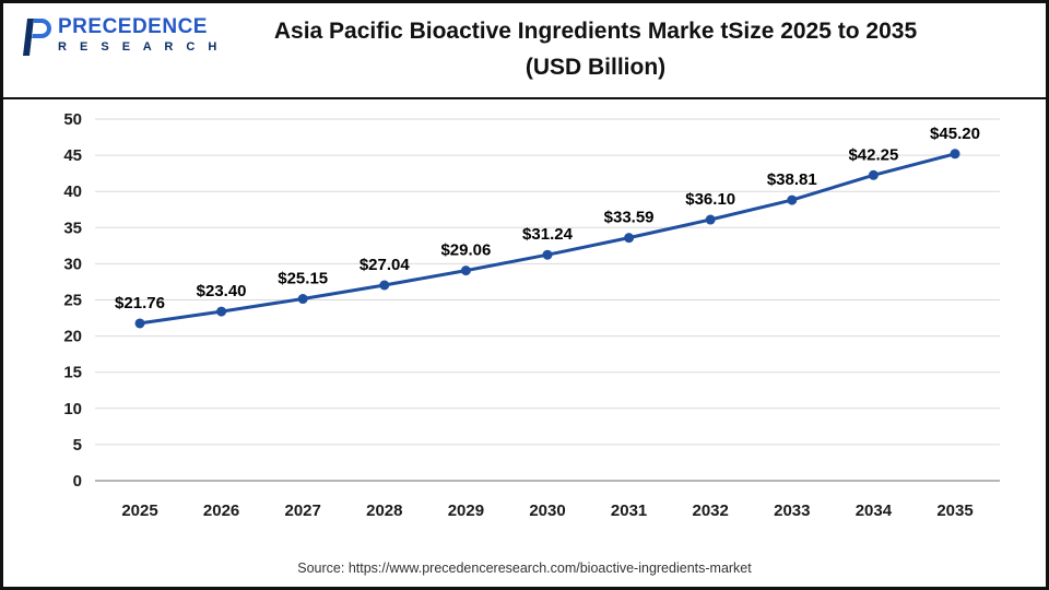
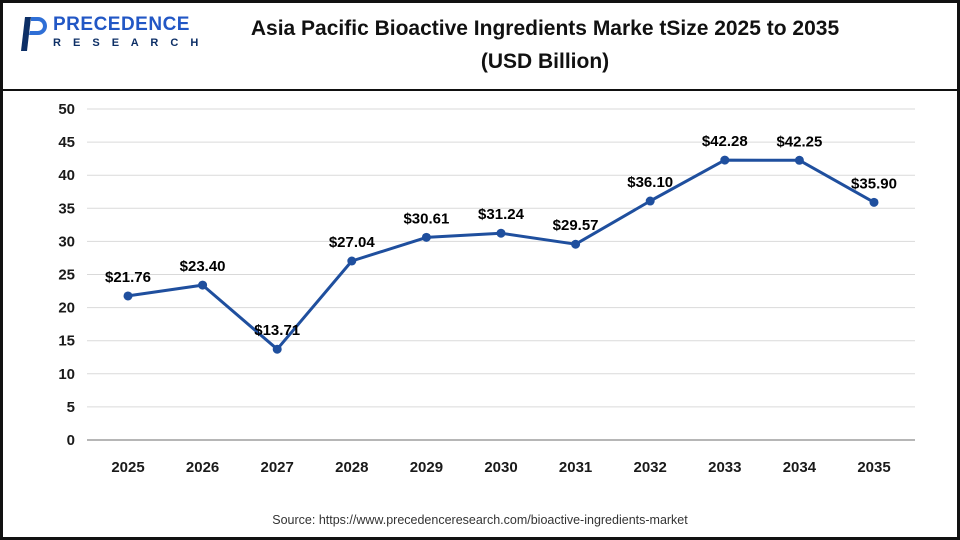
2027: $25.15 -> $13.71
2029: $29.06 -> $30.61
2031: $33.59 -> $29.57
2033: $38.81 -> $42.28
2035: $45.20 -> $35.90
